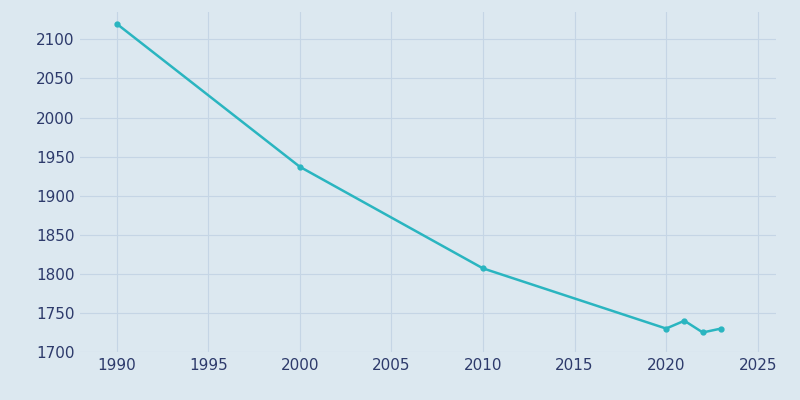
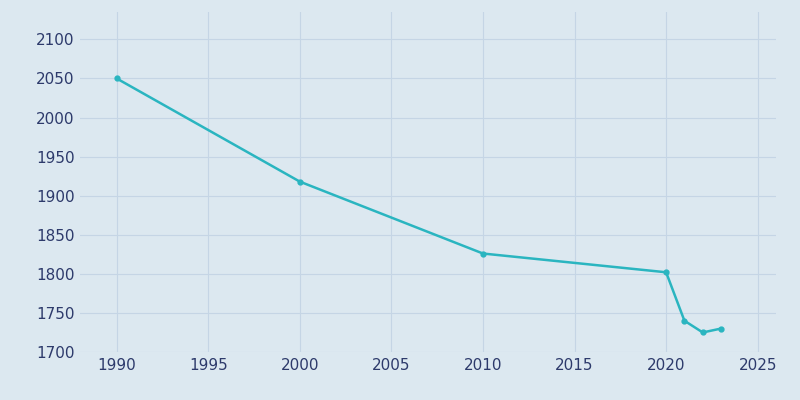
1990: 2120 -> 2050
2000: 1937 -> 1918
2010: 1807 -> 1826
2020: 1730 -> 1802
